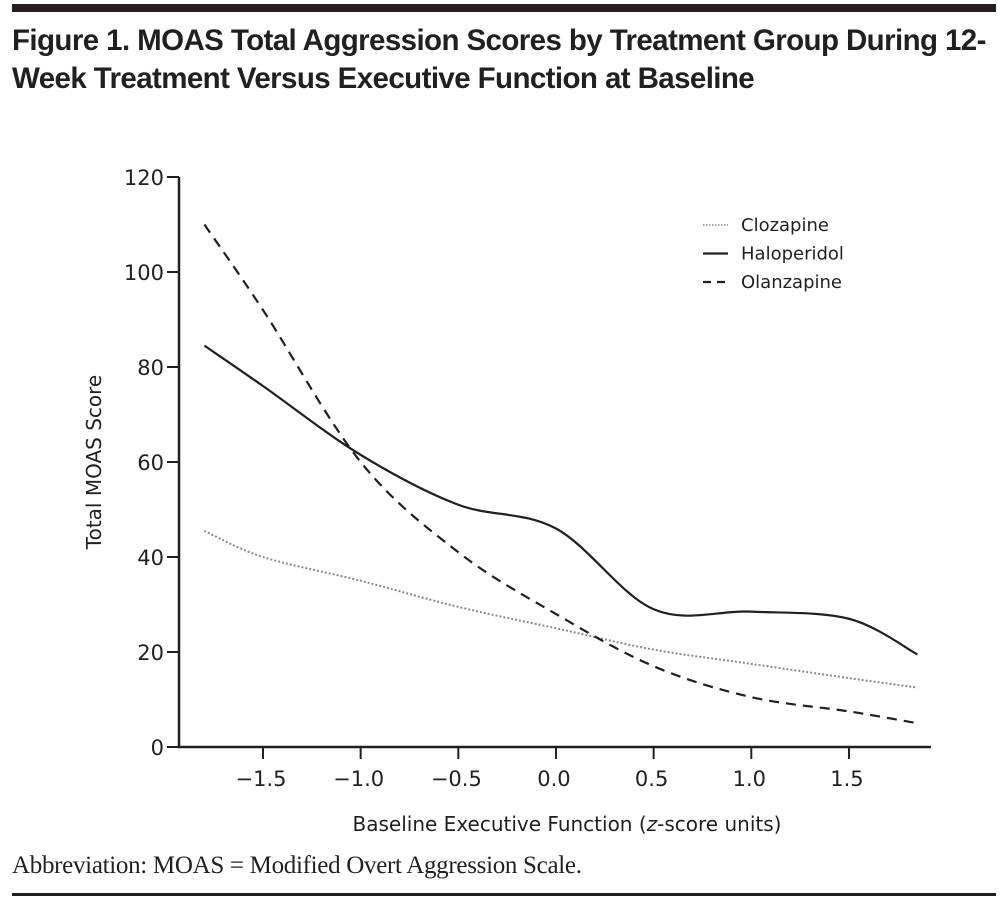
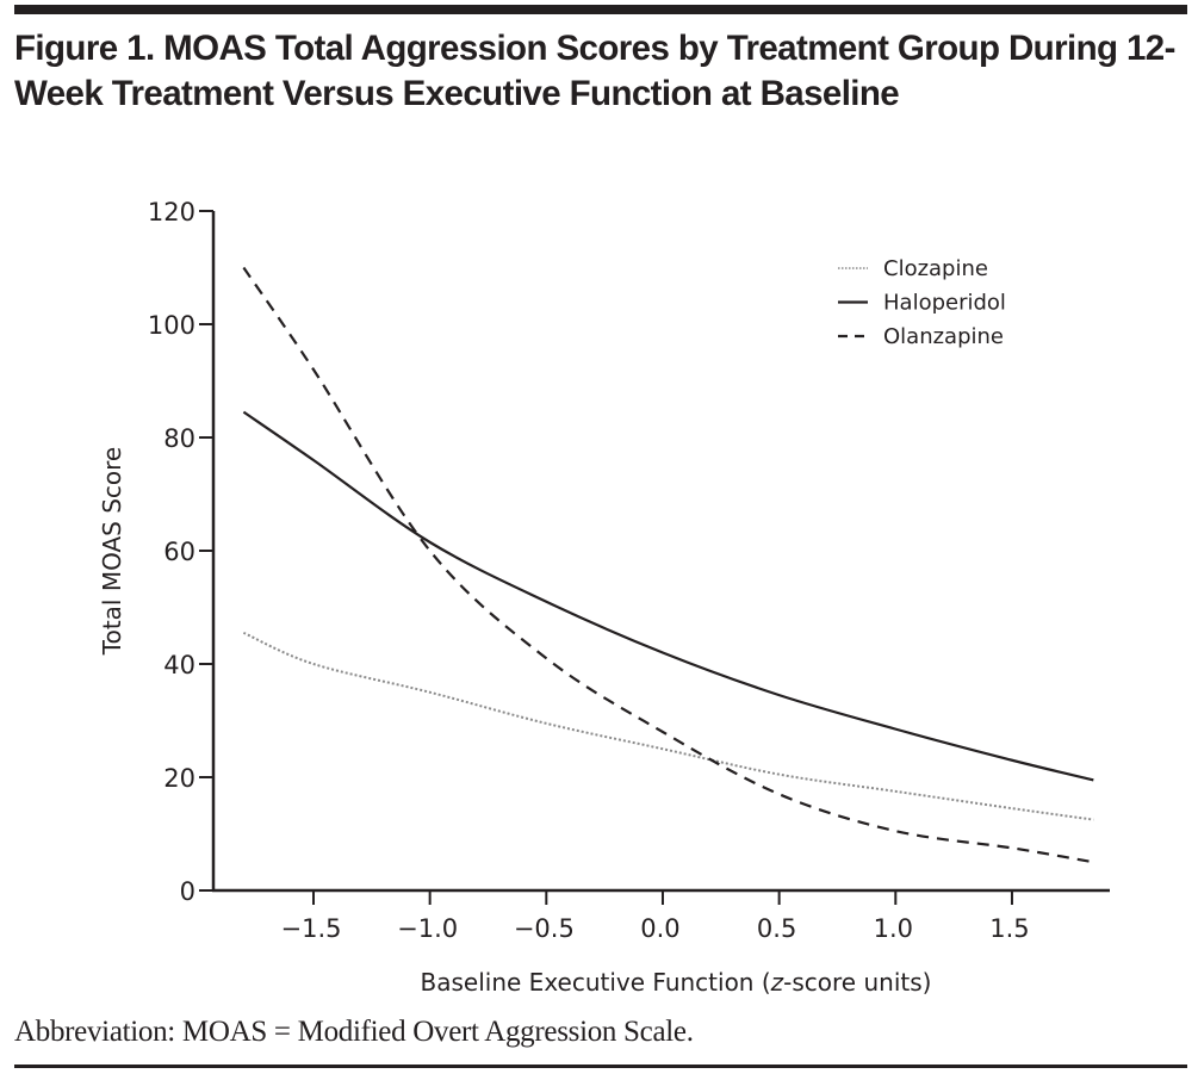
Haloperidol/0.0: 46 -> 42
Haloperidol/0.5: 29 -> 34
Haloperidol/1.5: 27 -> 23
